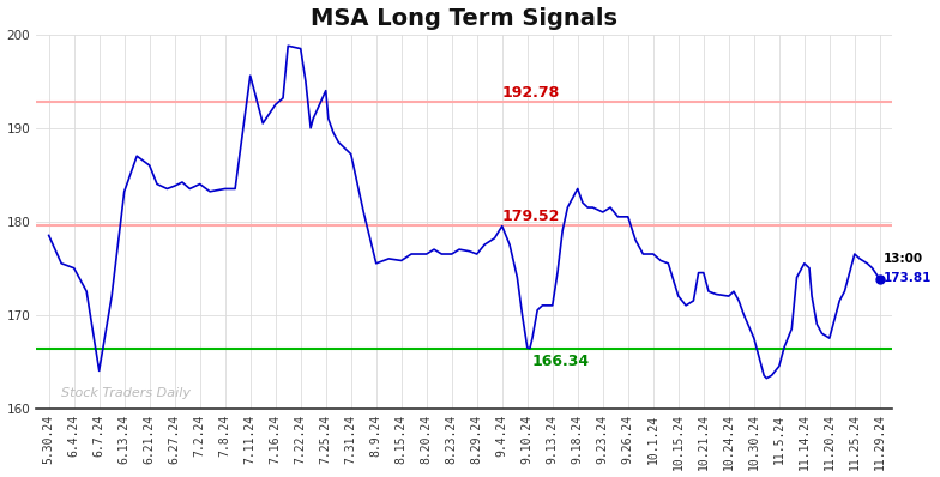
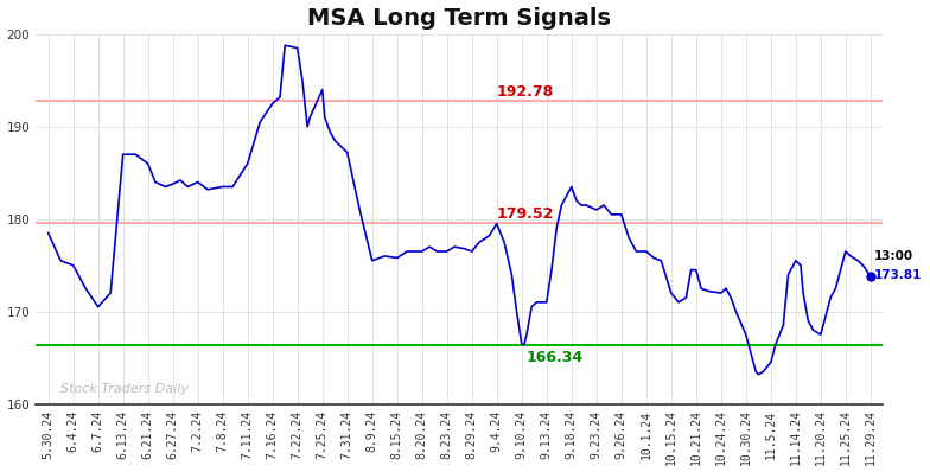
6.7.24: 164.0 -> 170.5
6.13.24: 183.2 -> 187.0
7.11.24: 195.6 -> 186.0
